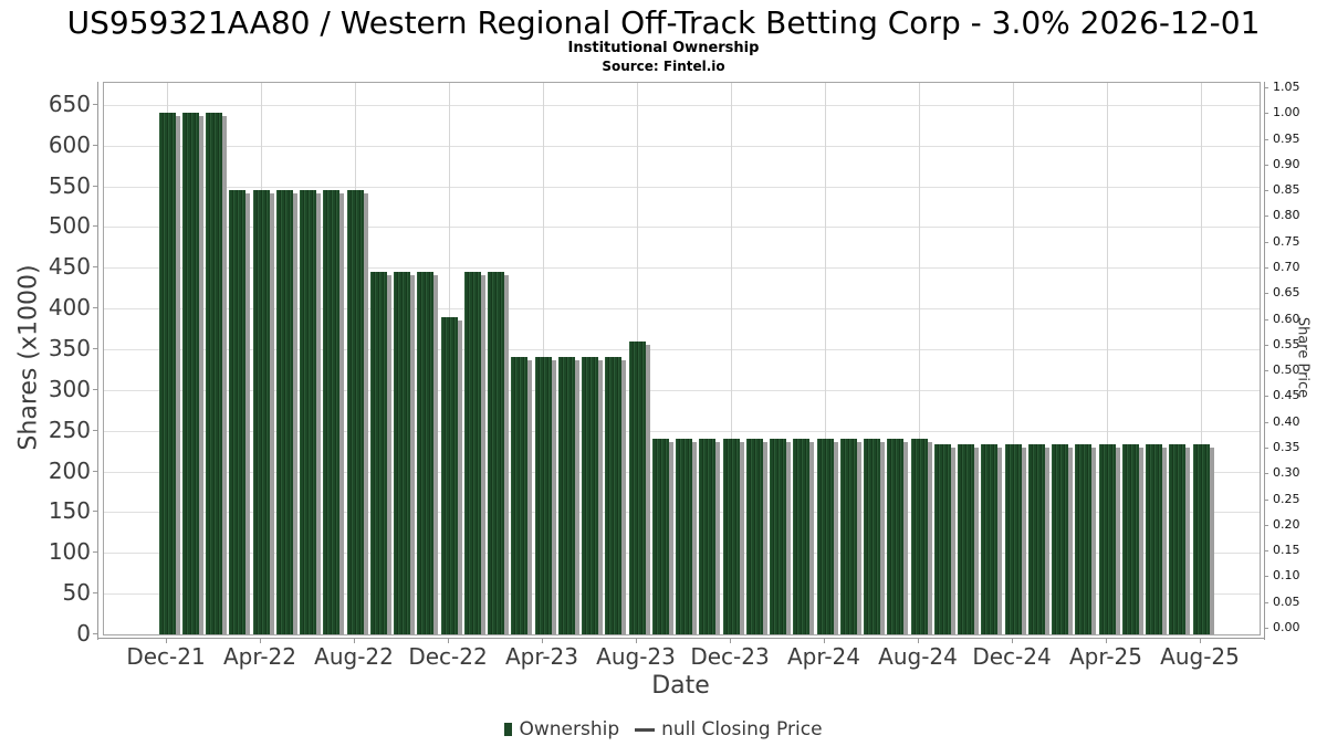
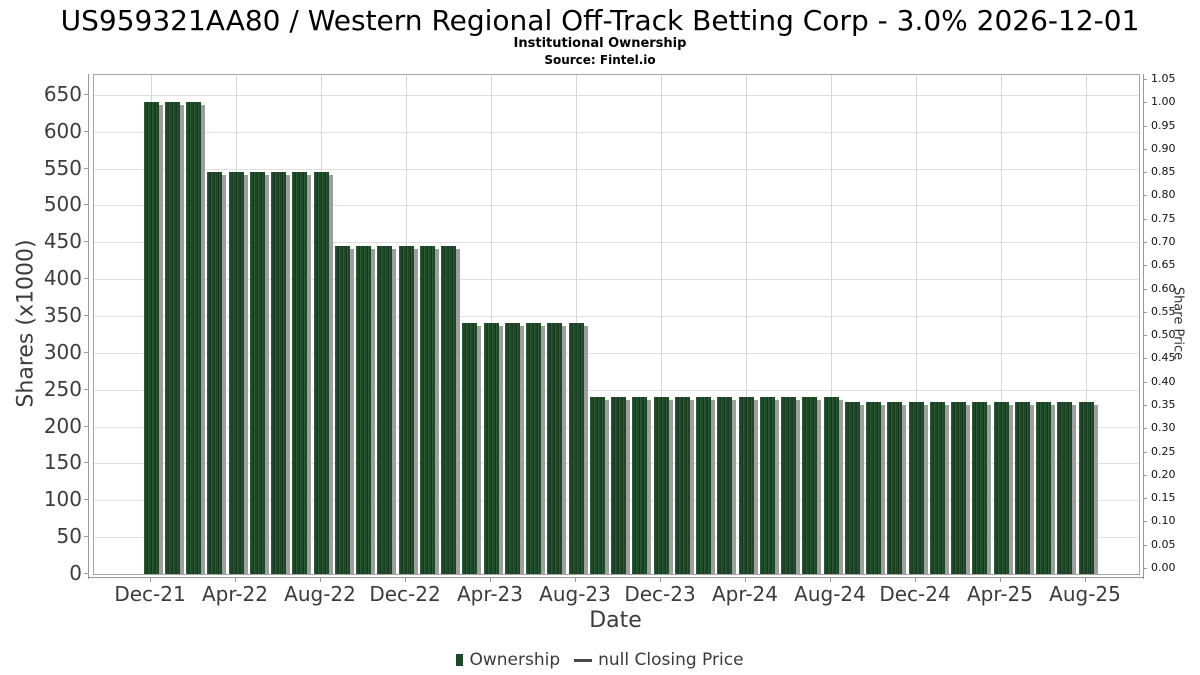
Dec-22: 390 -> 440
Aug-23: 360 -> 340
